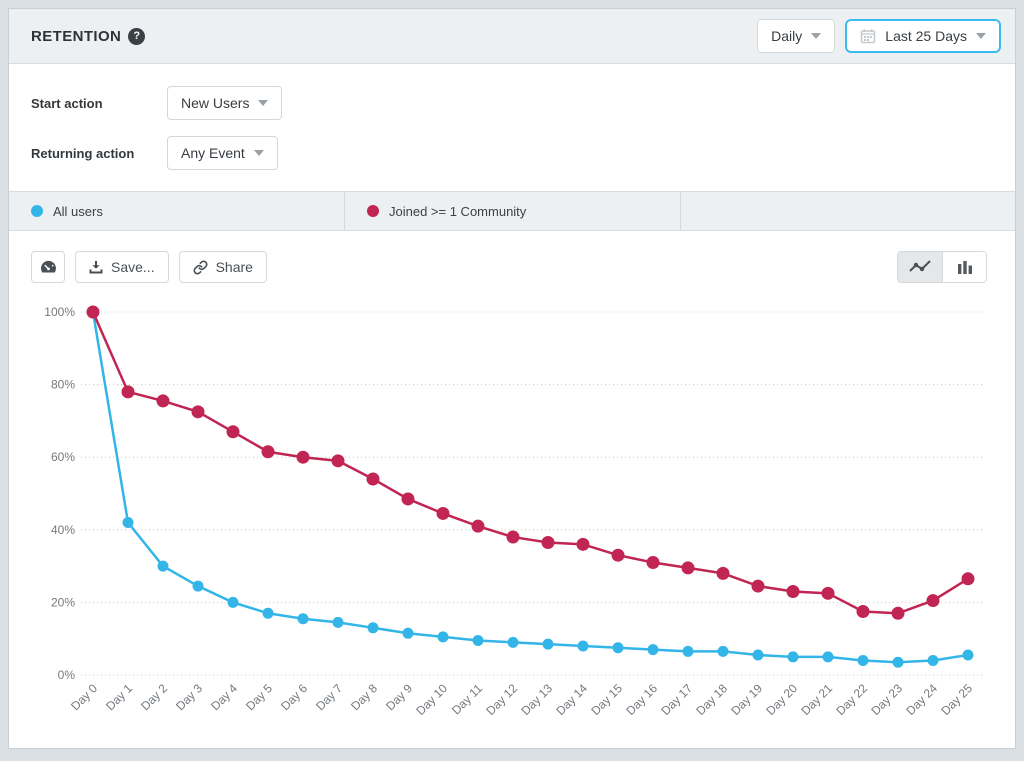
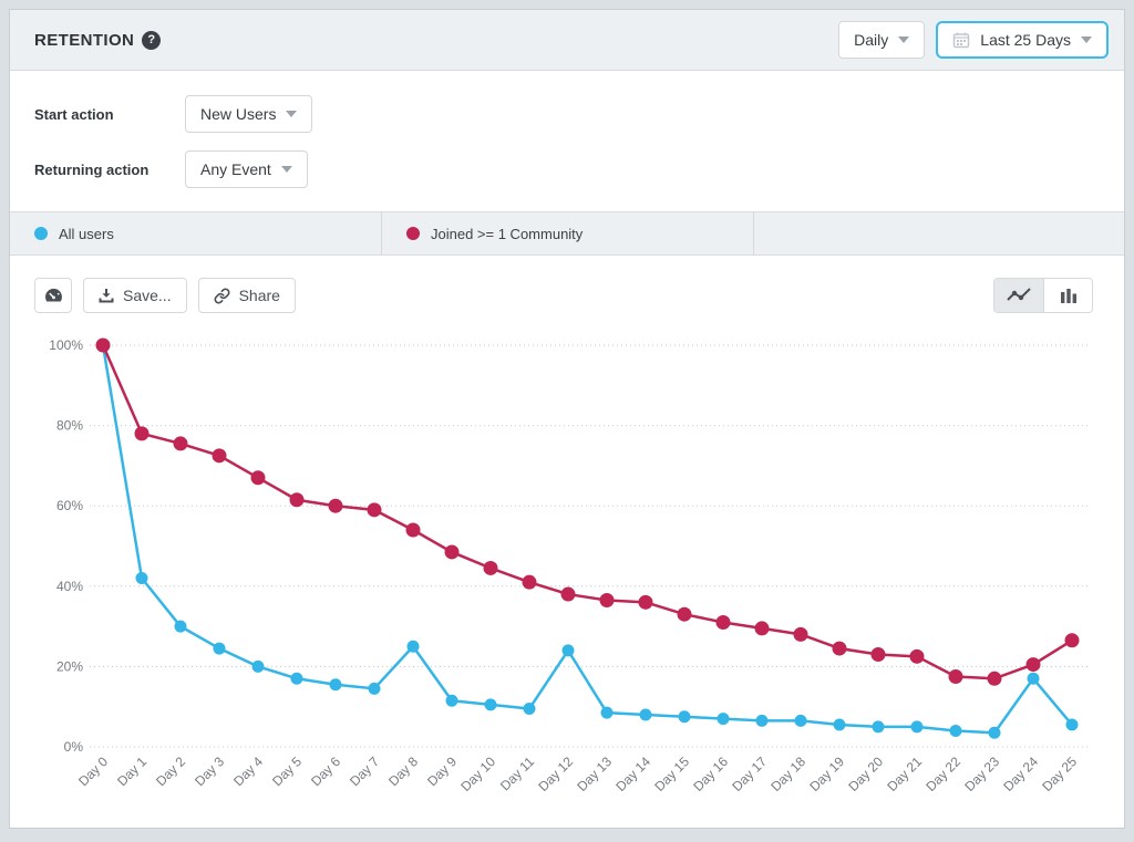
All users/Day 8: 13% -> 25%
All users/Day 12: 9% -> 24%
All users/Day 24: 4% -> 17%
